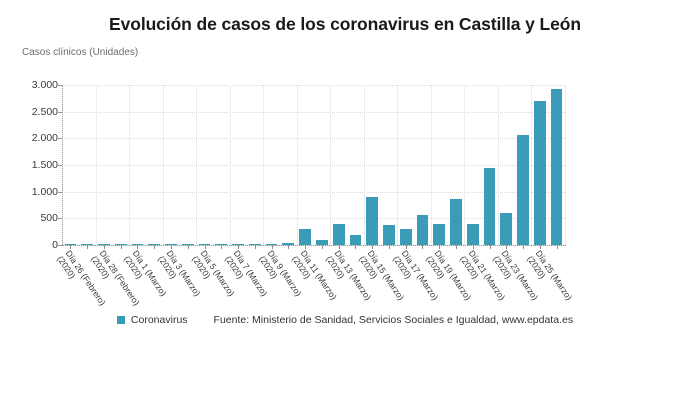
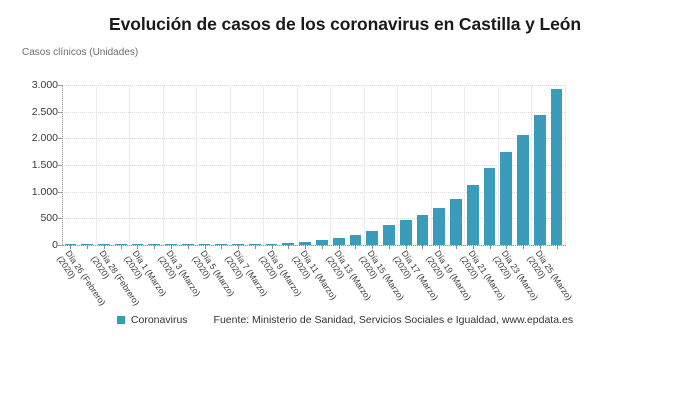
Día 11 (Marzo) (2020): 300 -> 100
Día 13 (Marzo) (2020): 400 -> 100
Día 15 (Marzo) (2020): 900 -> 300
Día 17 (Marzo) (2020): 300 -> 500
Día 19 (Marzo) (2020): 400 -> 700
Día 21 (Marzo) (2020): 400 -> 1100
Día 23 (Marzo) (2020): 600 -> 1700
Día 25 (Marzo) (2020): 2700 -> 2400
